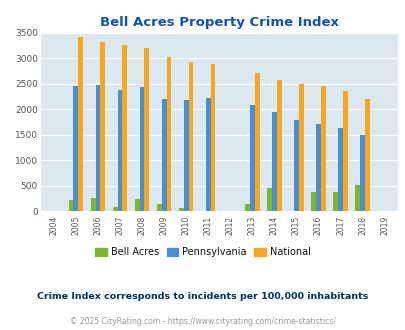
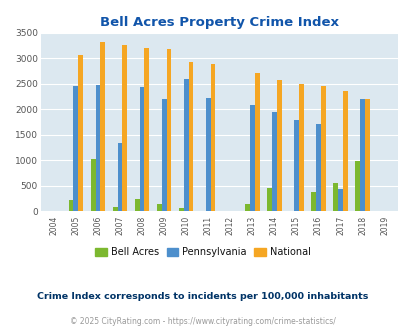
National/2005: 3430 -> 3060
Bell Acres/2006: 250 -> 1020
Pennsylvania/2007: 2380 -> 1340
National/2009: 3030 -> 3180
Pennsylvania/2010: 2180 -> 2600
Bell Acres/2017: 380 -> 560
Pennsylvania/2017: 1640 -> 440
Bell Acres/2018: 520 -> 980
Pennsylvania/2018: 1490 -> 2200
